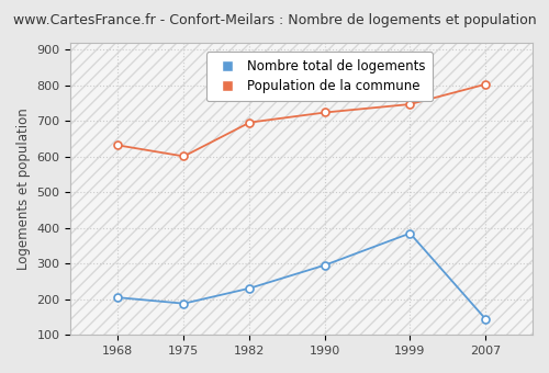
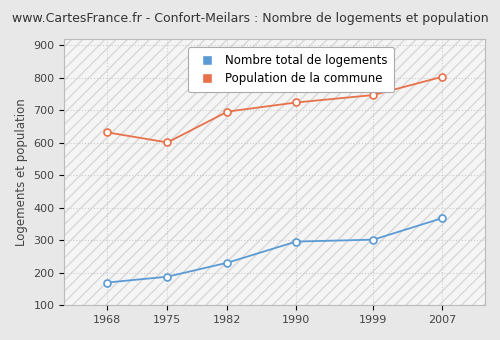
Nombre total de logements/1968: 205 -> 170
Nombre total de logements/1999: 385 -> 302
Nombre total de logements/2007: 145 -> 368
